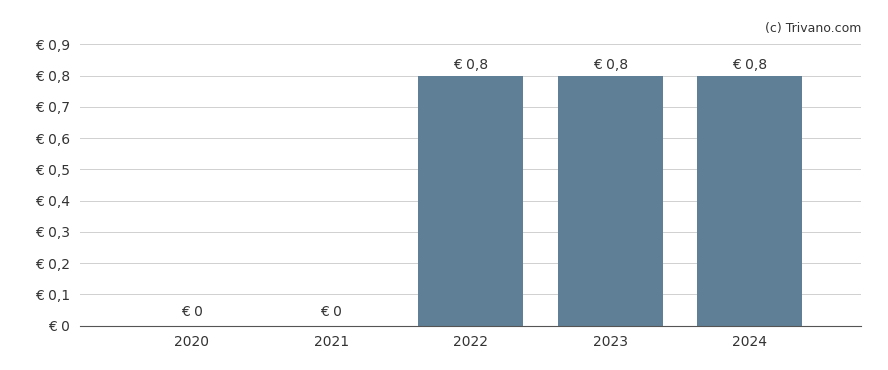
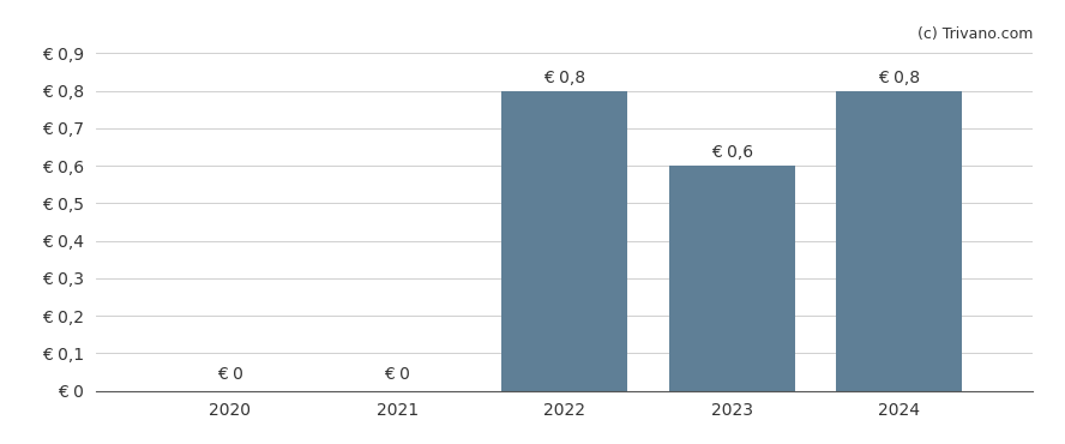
2023: 0,8 -> 0,6
